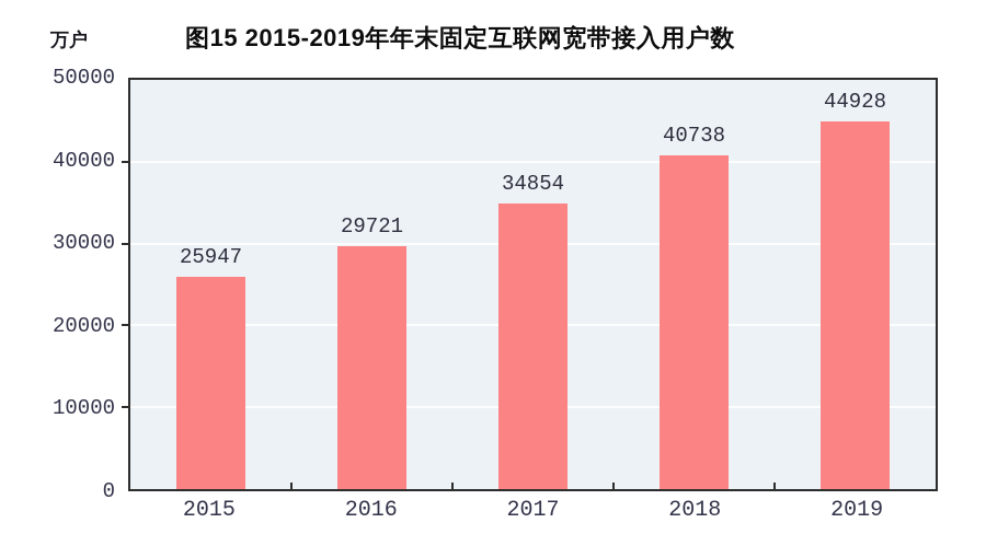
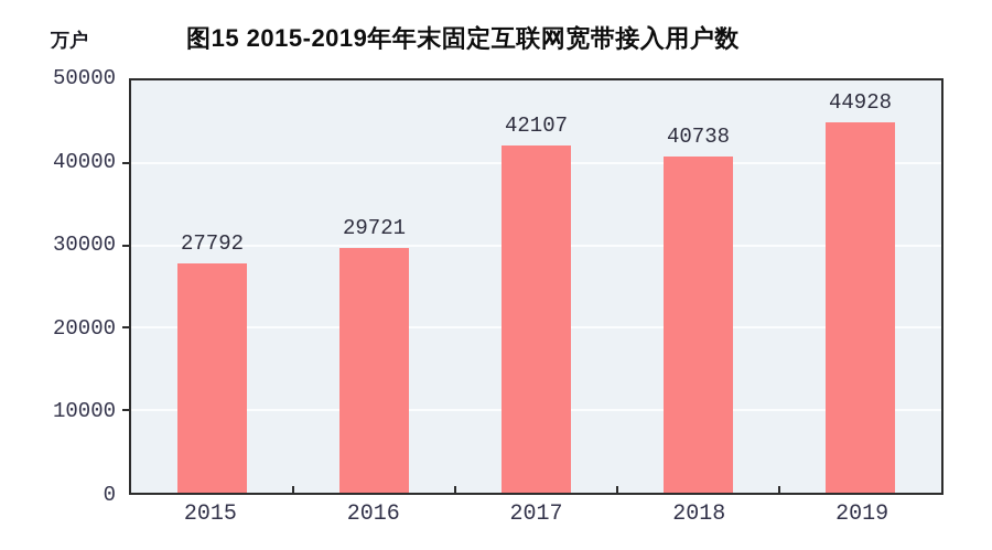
2015: 25947 -> 27792
2017: 34854 -> 42107
